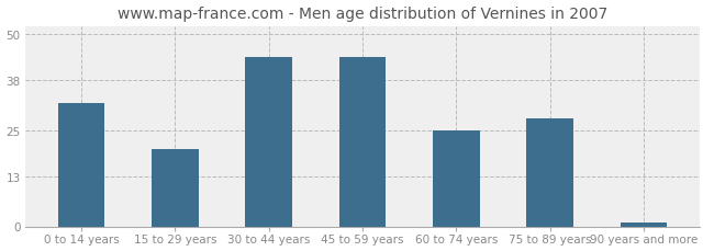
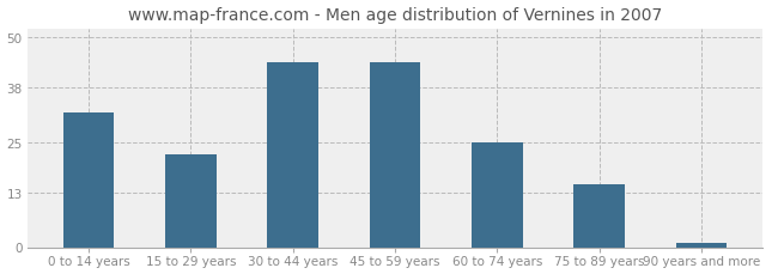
15 to 29 years: 20 -> 22
75 to 89 years: 28 -> 15
